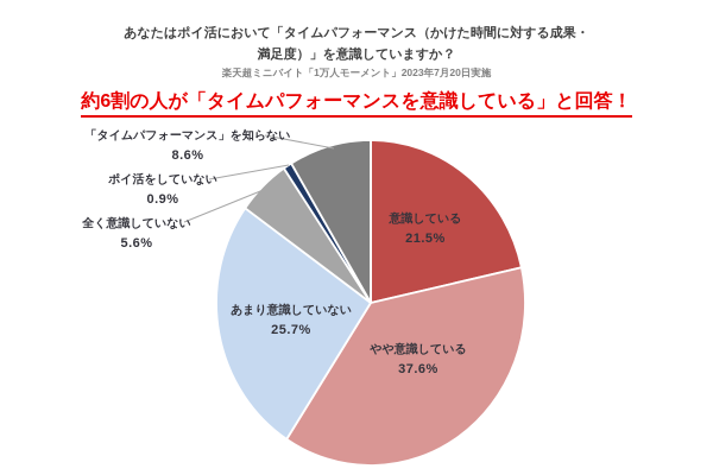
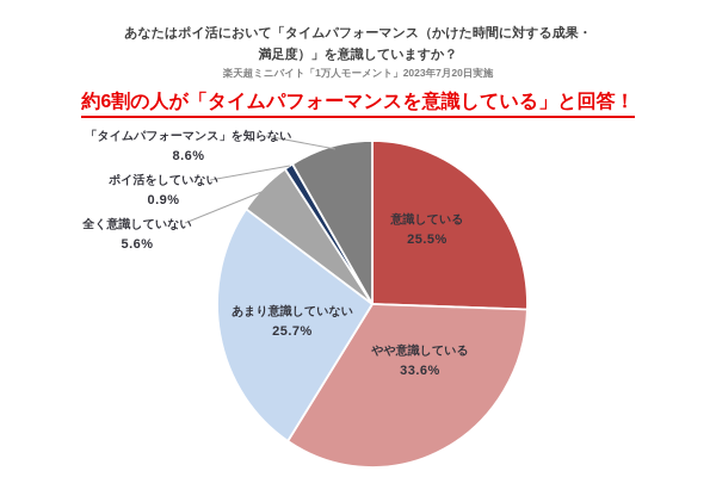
意識している: 21.5% -> 25.5%
やや意識している: 37.6% -> 33.6%
